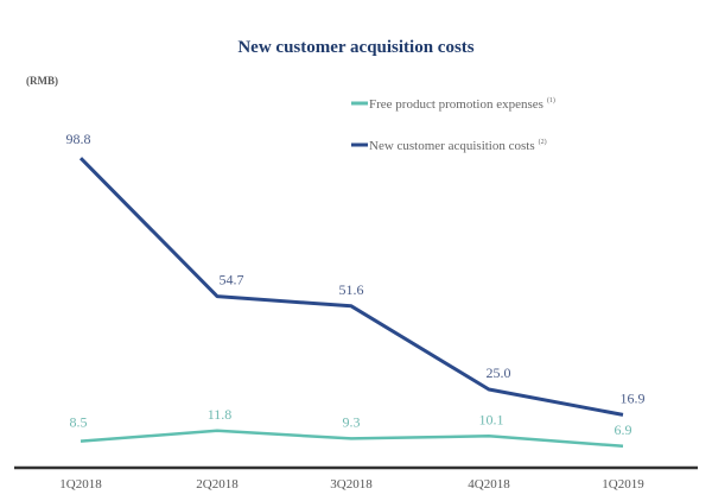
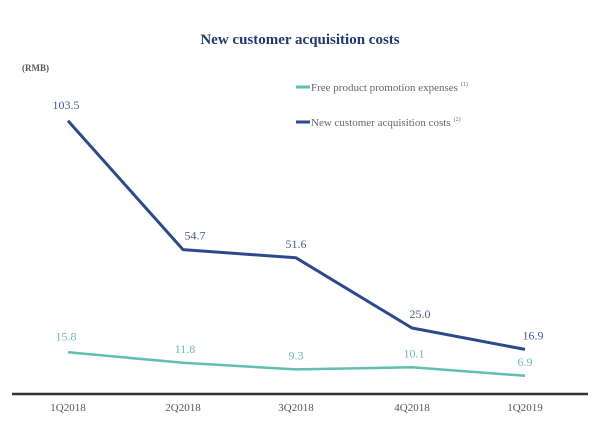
Free product promotion expenses/1Q2018: 8.5 -> 15.8
New customer acquisition costs/1Q2018: 98.8 -> 103.5
